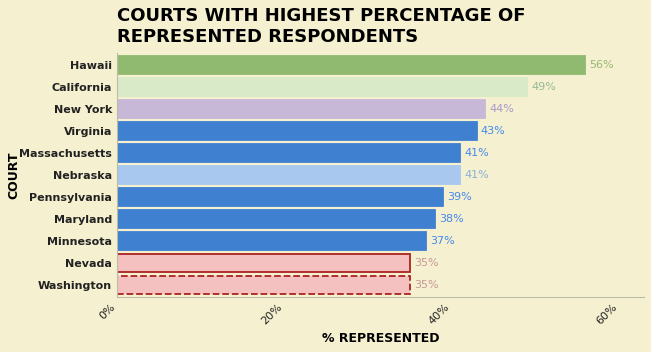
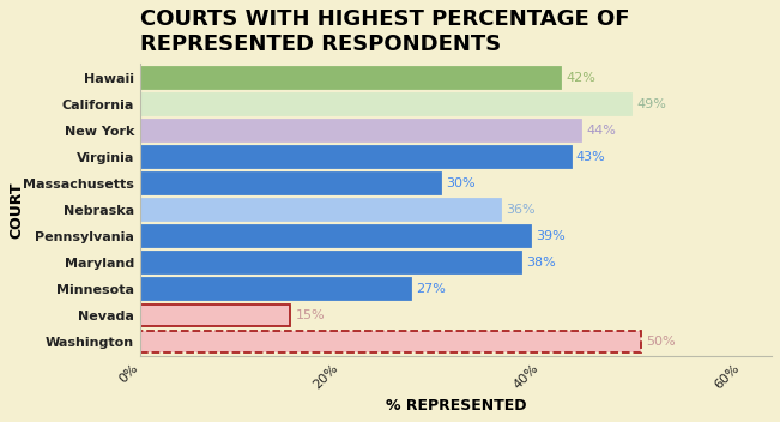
Hawaii: 56% -> 42%
Massachusetts: 41% -> 30%
Nebraska: 41% -> 36%
Minnesota: 37% -> 27%
Nevada: 35% -> 15%
Washington: 35% -> 50%
